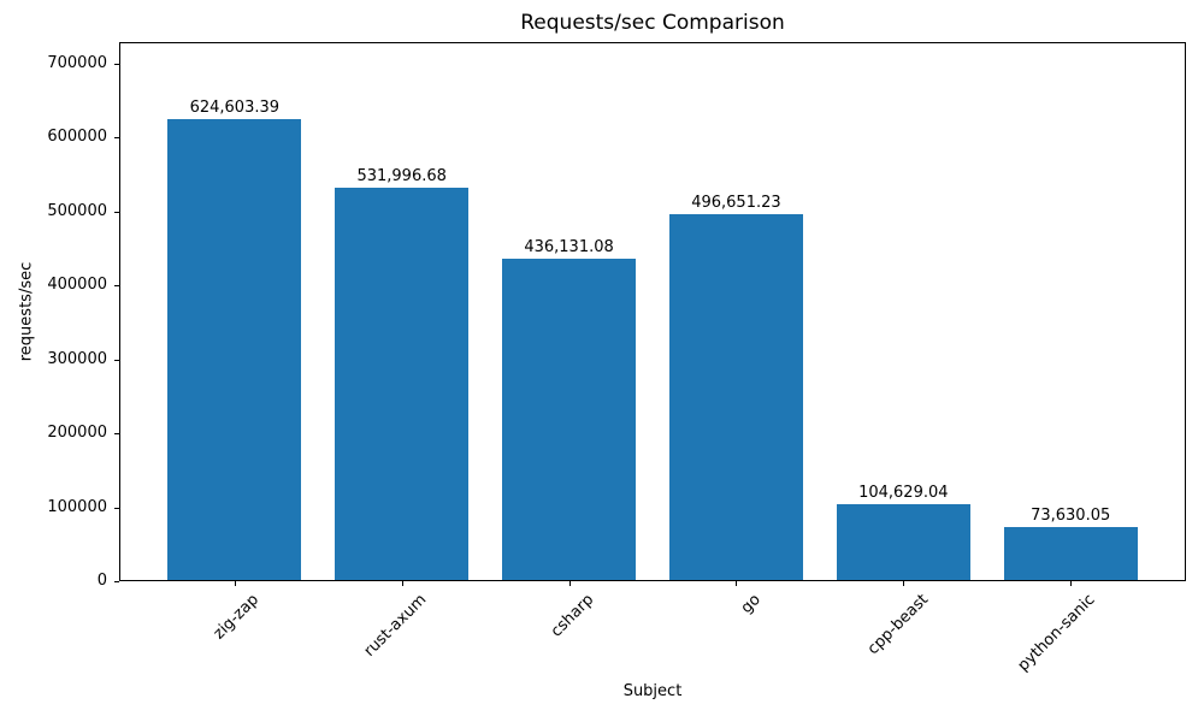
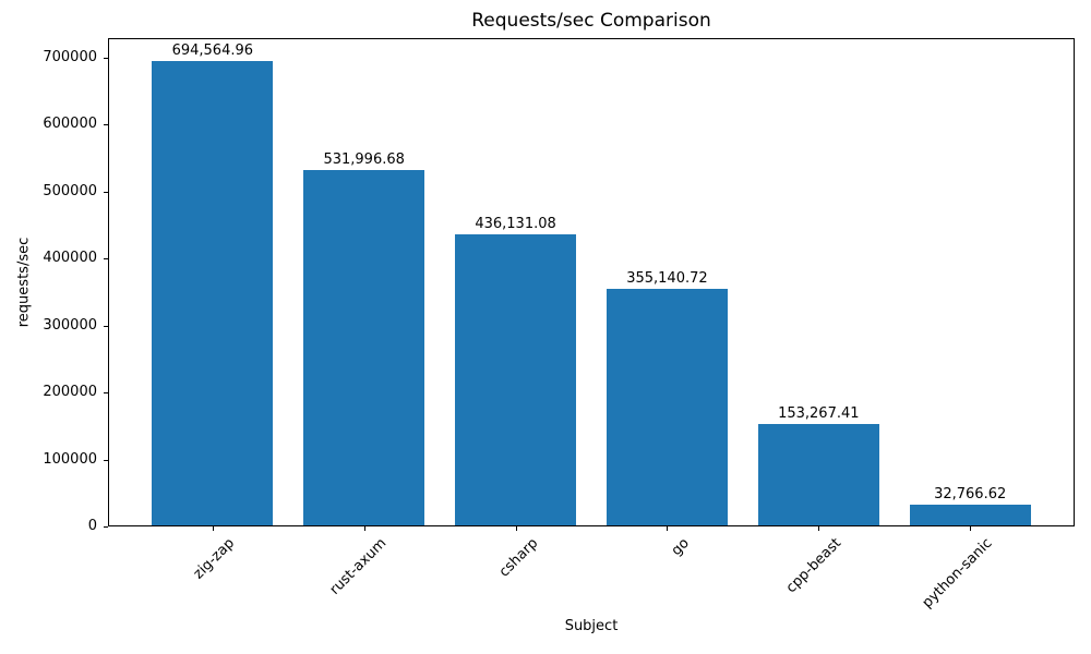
zig-zap: 624,603.39 -> 694,564.96
go: 496,651.23 -> 355,140.72
cpp-beast: 104,629.04 -> 153,267.41
python-sanic: 73,630.05 -> 32,766.62
